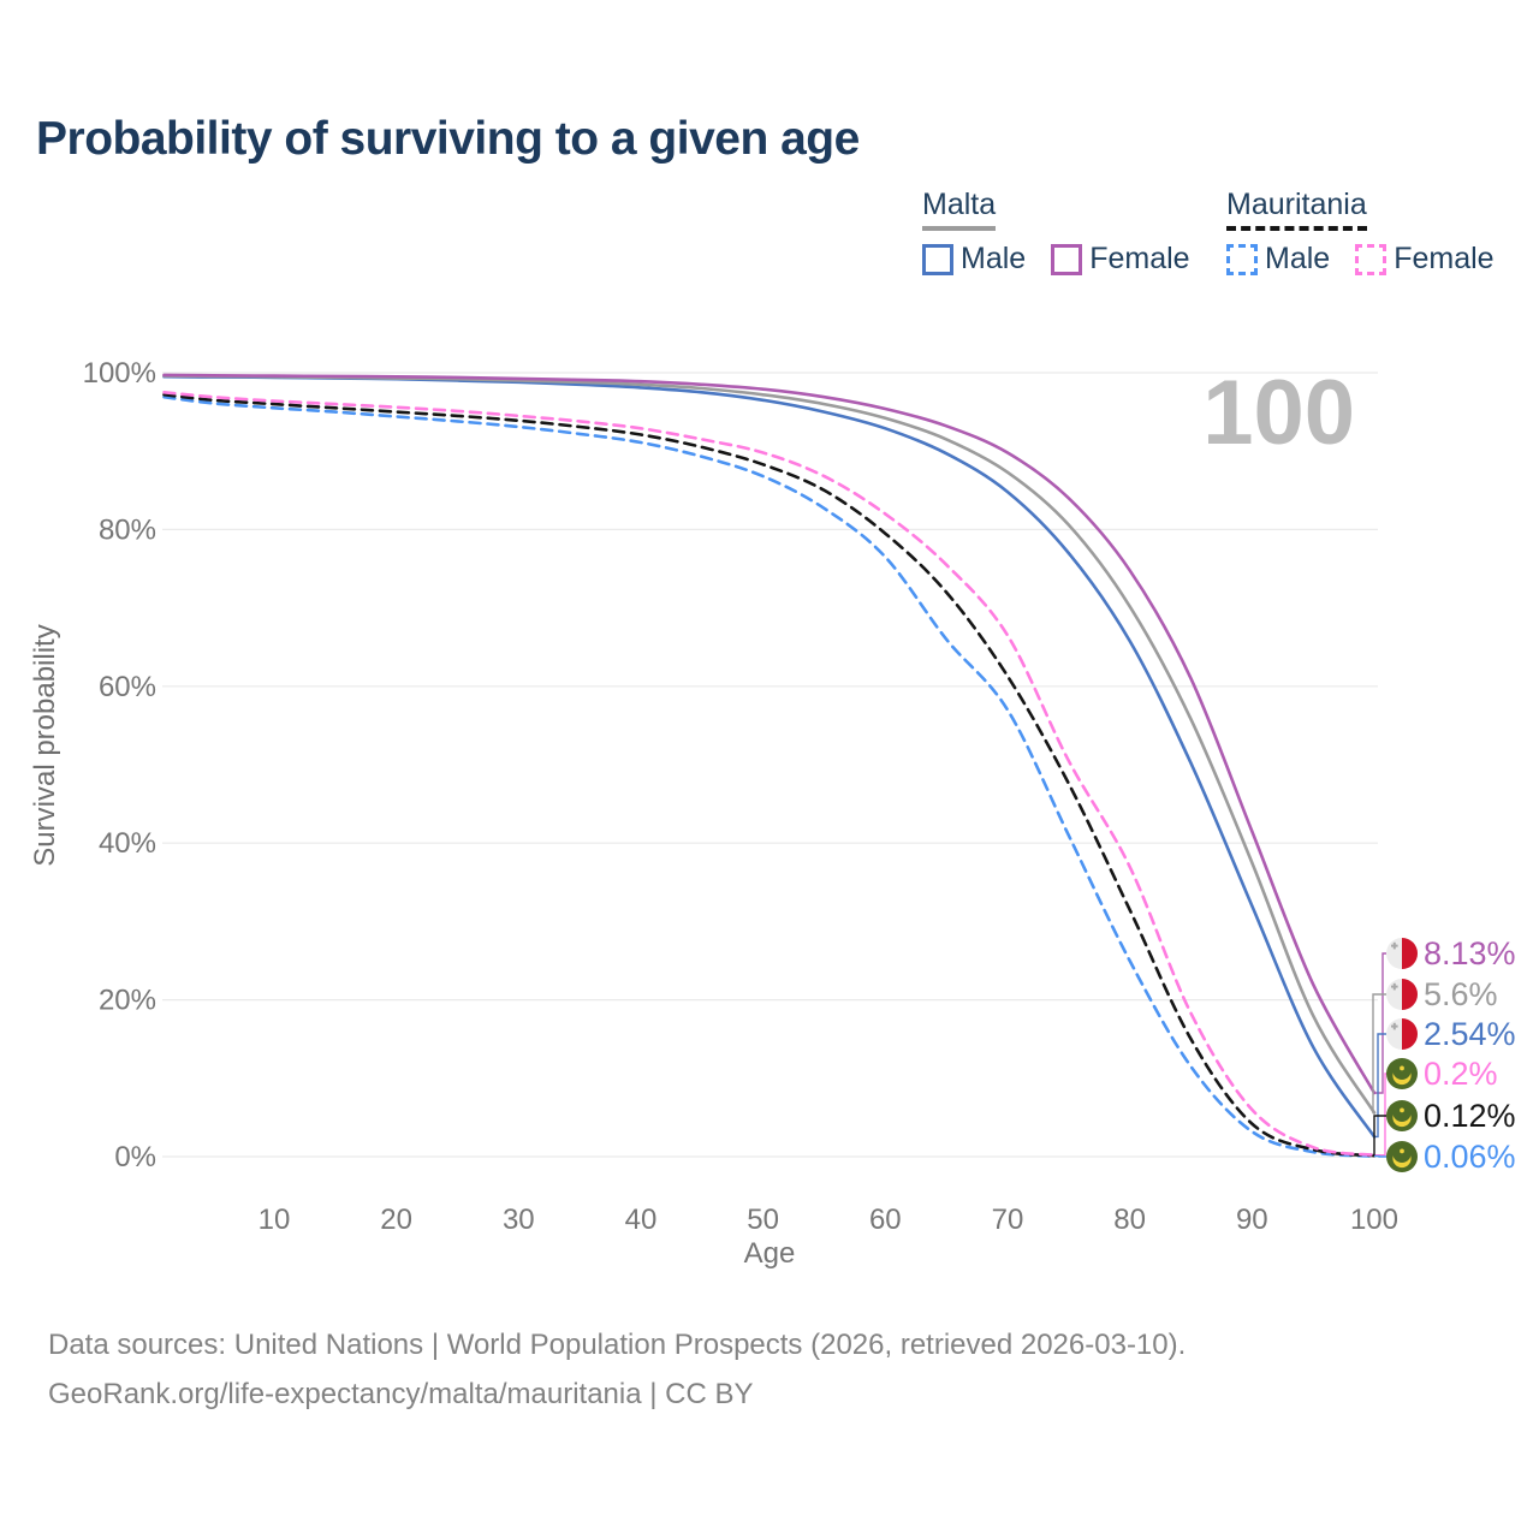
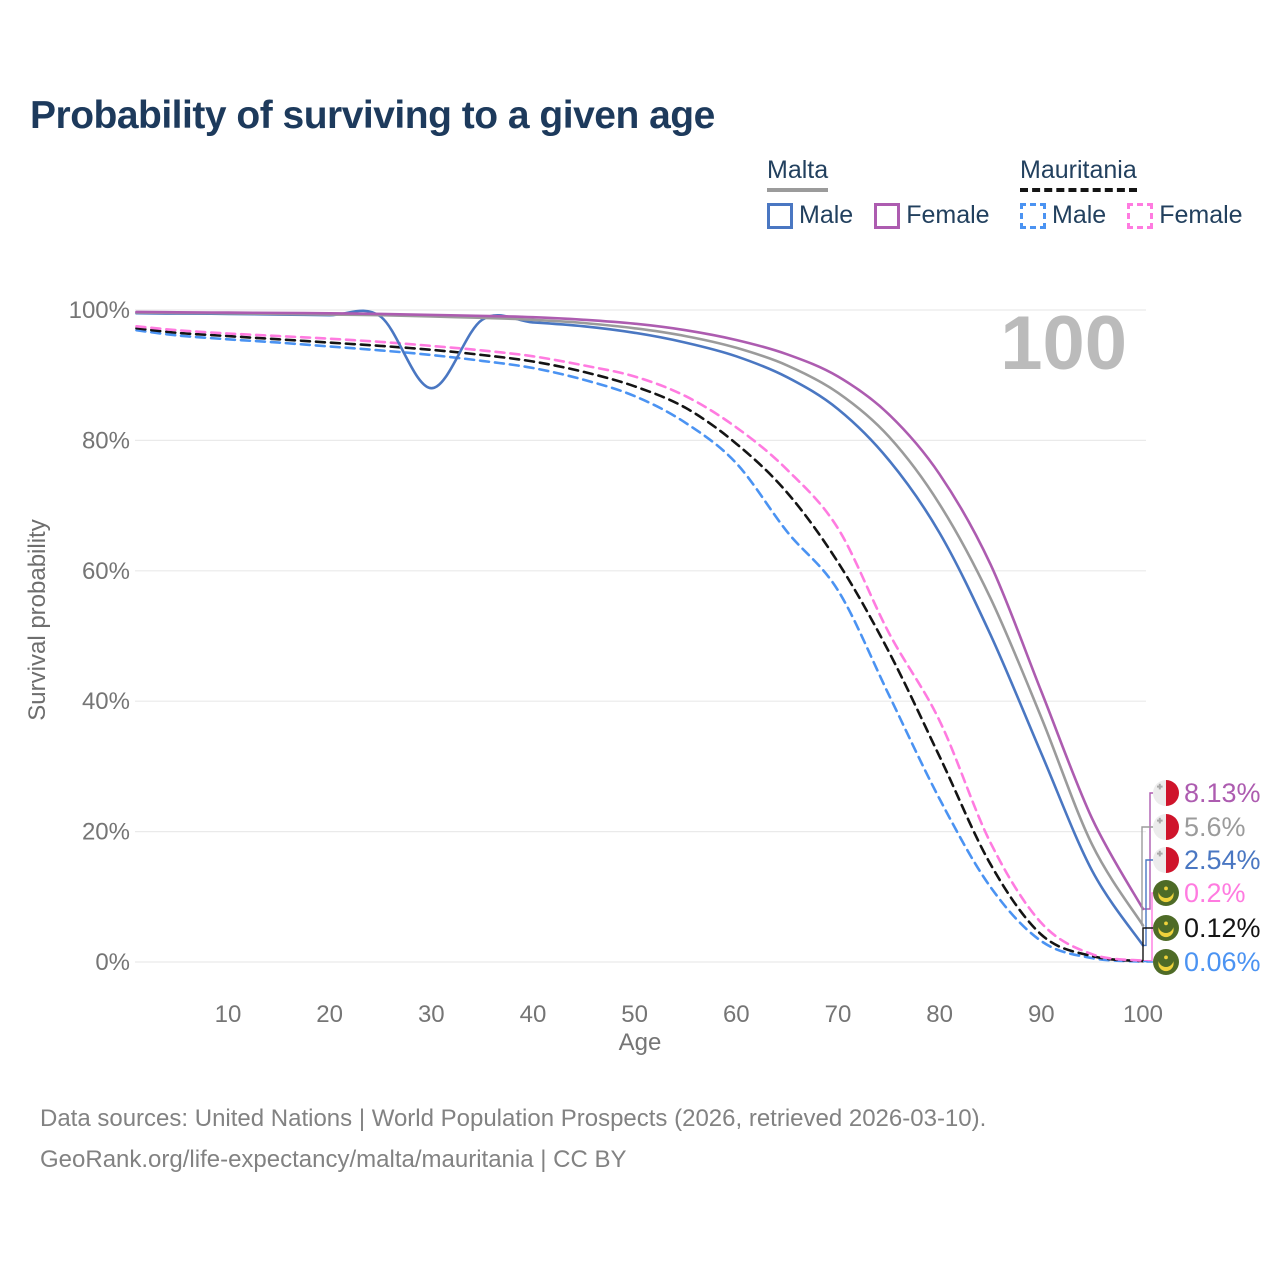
Malta Male/30: 99% -> 88%
